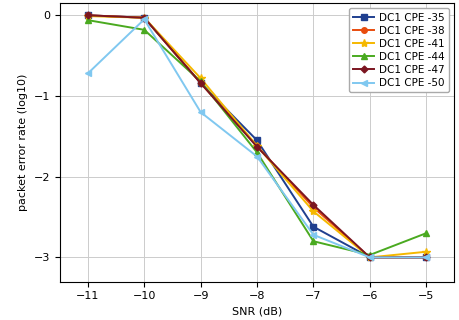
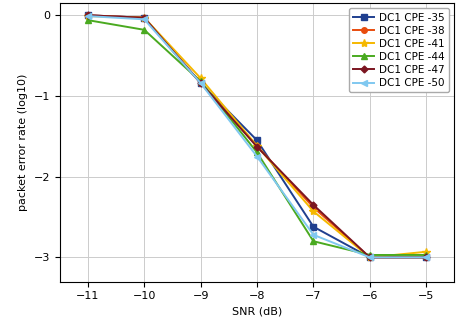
DC1 CPE -50/−11: -0.72 -> -0.01
DC1 CPE -50/−9: -1.20 -> -0.84
DC1 CPE -44/−5: -2.70 -> -2.97
